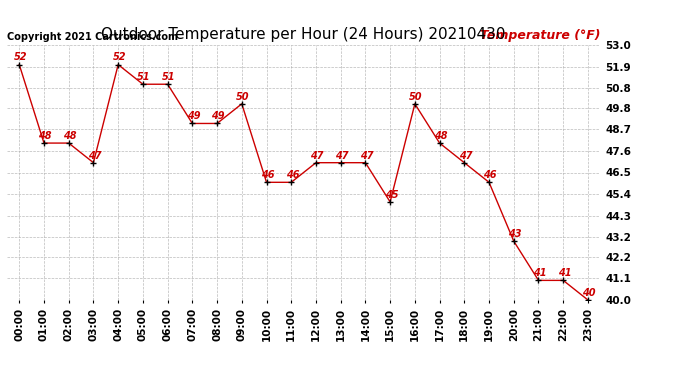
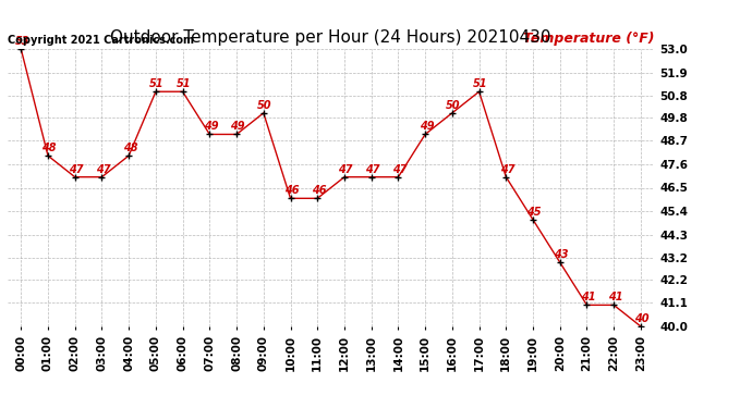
00:00: 52 -> 53
02:00: 48 -> 47
04:00: 52 -> 48
15:00: 45 -> 49
17:00: 48 -> 51
19:00: 46 -> 45
